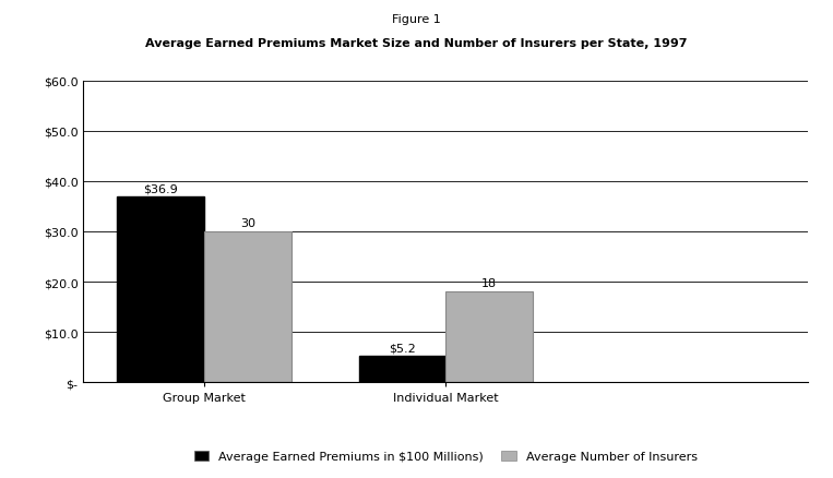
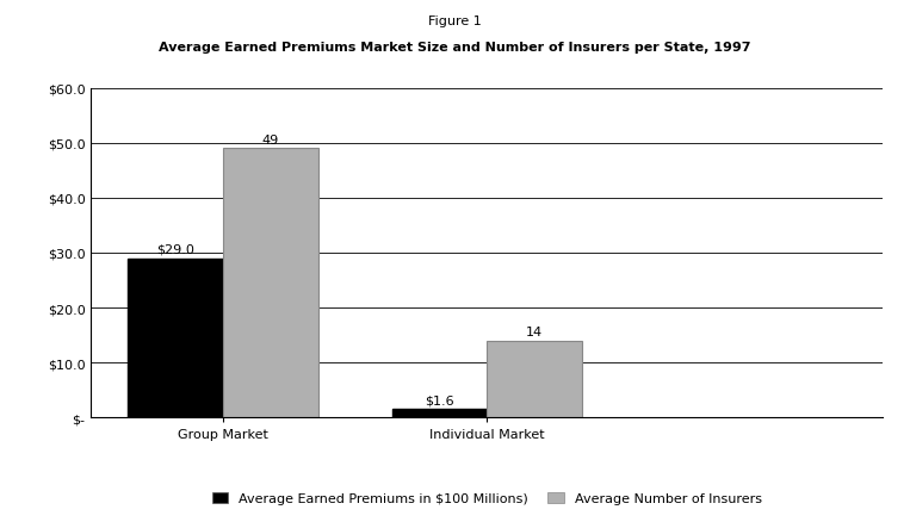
Average Earned Premiums in $100 Millions)/Group Market: $36.9 -> $29.0
Average Number of Insurers/Group Market: 30 -> 49
Average Earned Premiums in $100 Millions)/Individual Market: $5.2 -> $1.6
Average Number of Insurers/Individual Market: 18 -> 14
